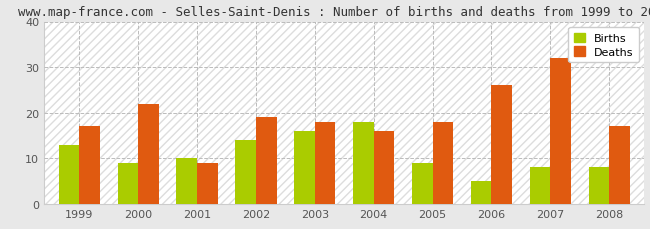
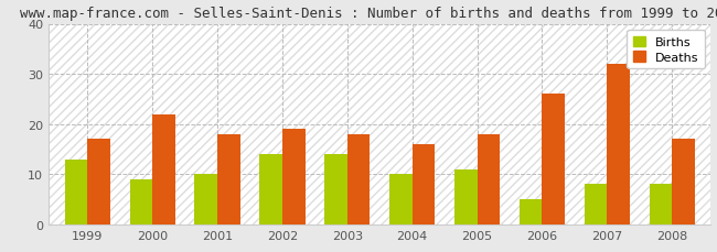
Deaths/2001: 9 -> 18
Births/2003: 16 -> 14
Births/2004: 18 -> 10
Births/2005: 9 -> 11
